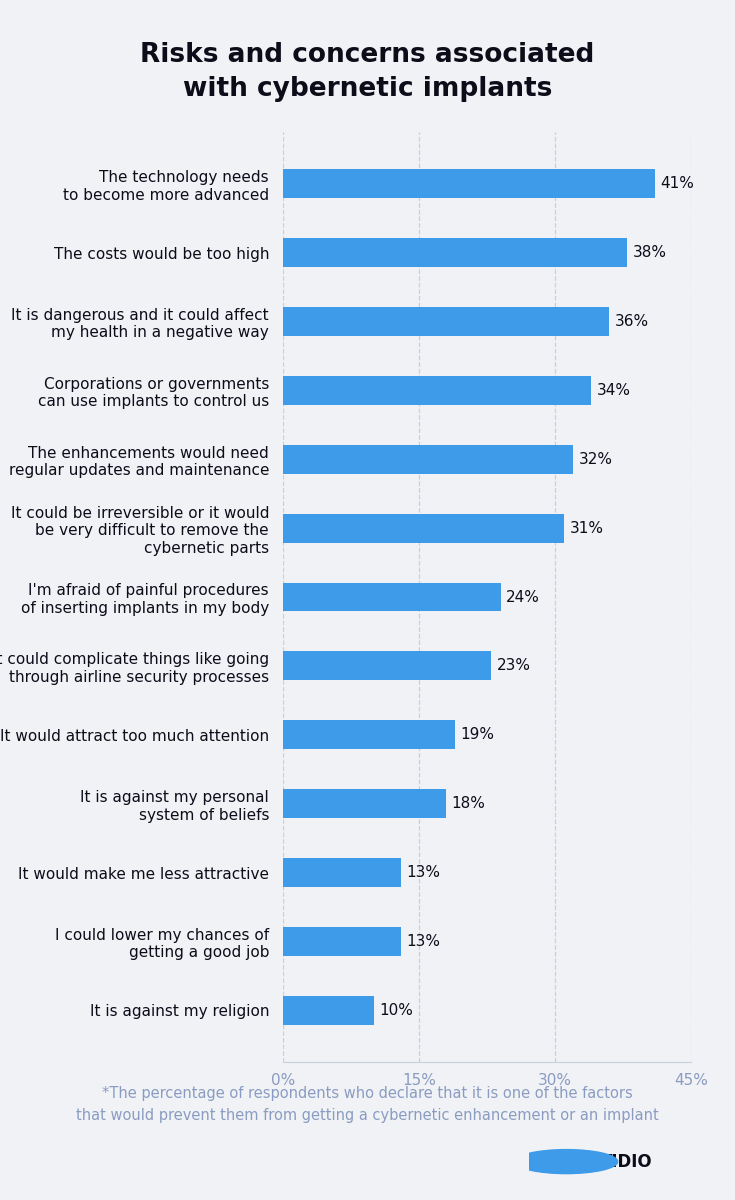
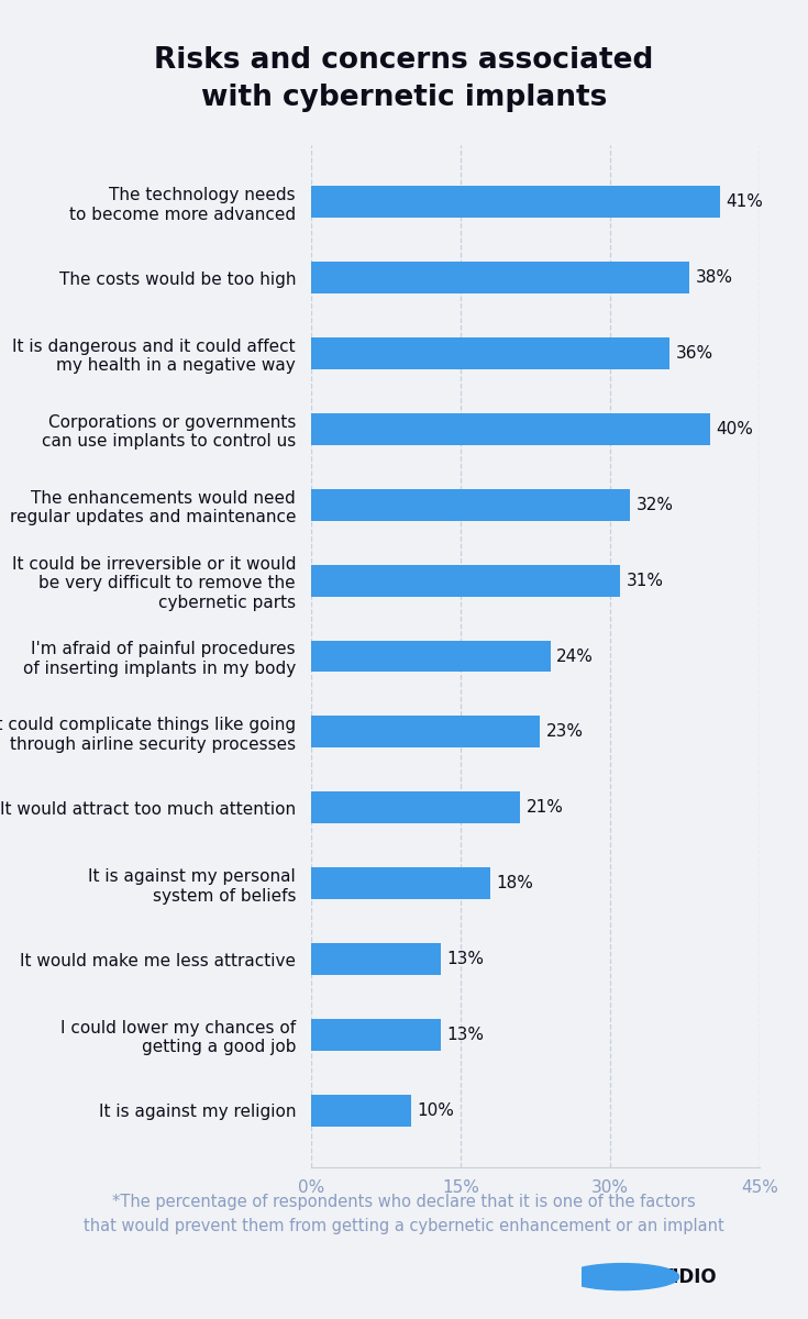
Corporations or governments can use implants to control us: 34% -> 40%
It would attract too much attention: 19% -> 21%
